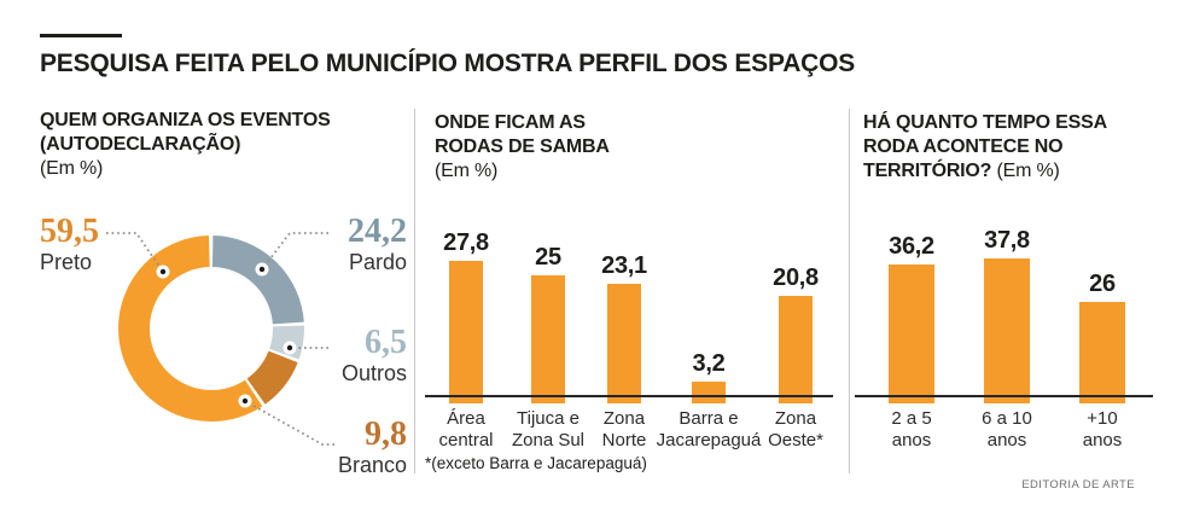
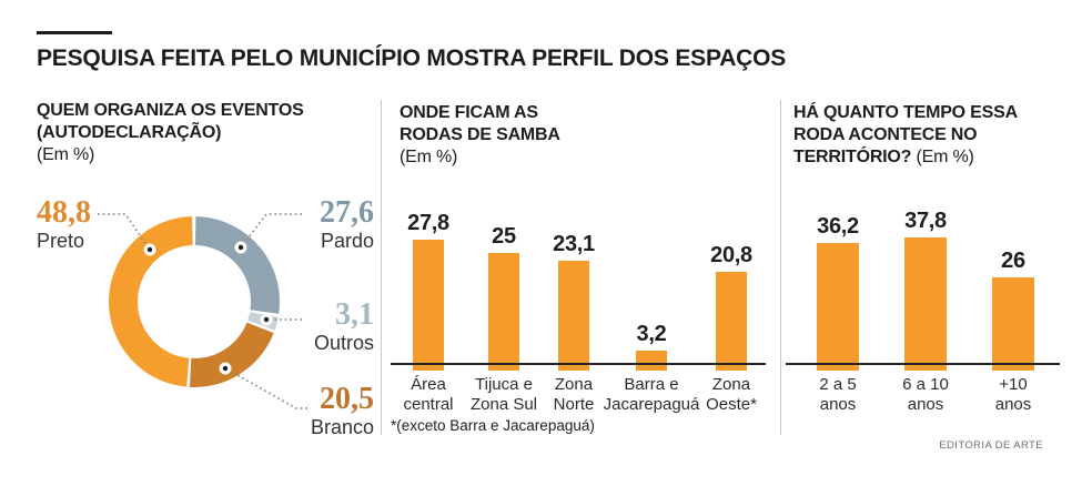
QUEM ORGANIZA OS EVENTOS (AUTODECLARAÇÃO)/Pardo: 24,2 -> 27,6
QUEM ORGANIZA OS EVENTOS (AUTODECLARAÇÃO)/Outros: 6,5 -> 3,1
QUEM ORGANIZA OS EVENTOS (AUTODECLARAÇÃO)/Branco: 9,8 -> 20,5
QUEM ORGANIZA OS EVENTOS (AUTODECLARAÇÃO)/Preto: 59,5 -> 48,8
